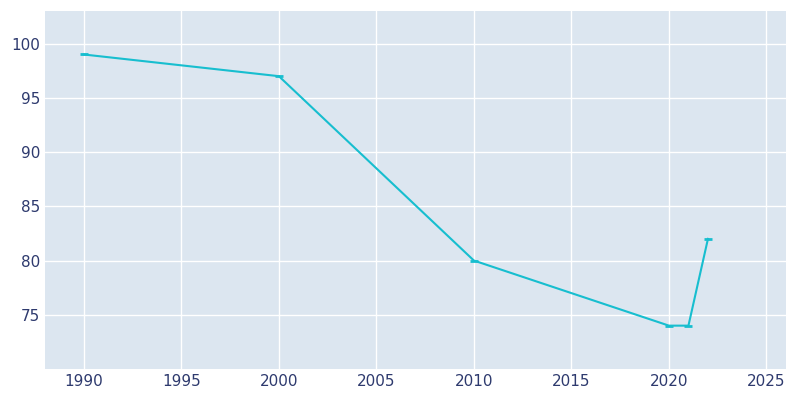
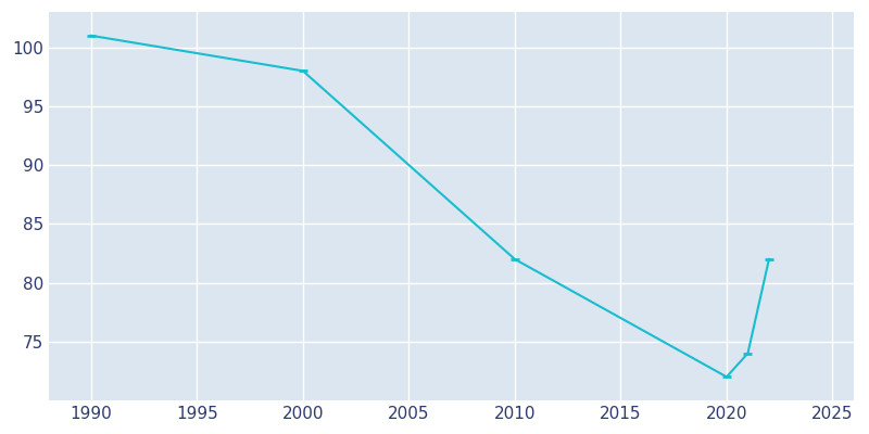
1990: 99 -> 101
2000: 97 -> 98
2010: 80 -> 82
2020: 74 -> 72
